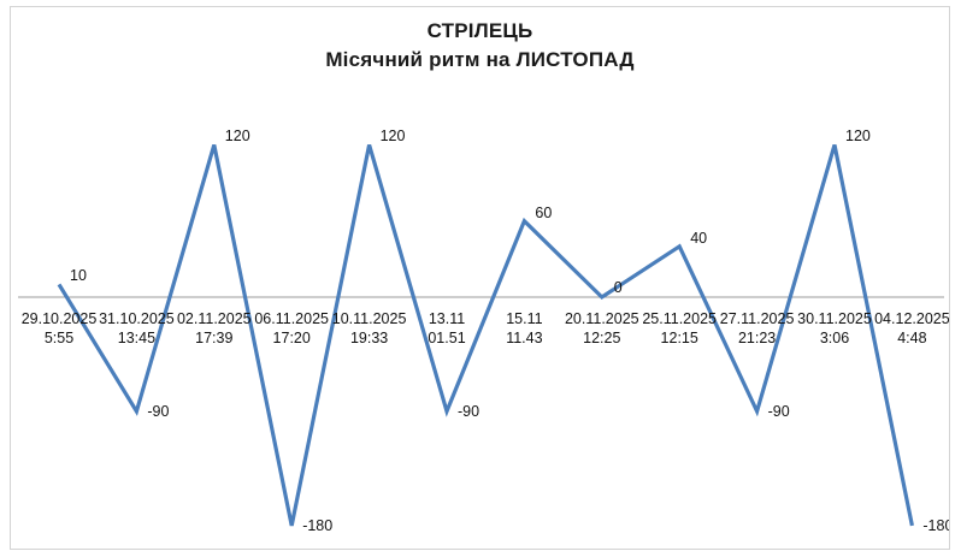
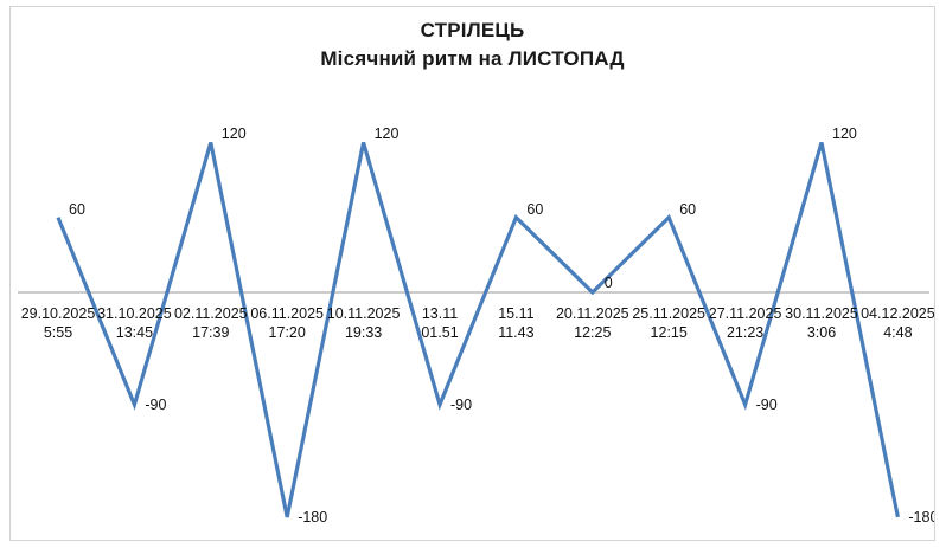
29.10.2025 5:55: 10 -> 60
25.11.2025 12:15: 40 -> 60
